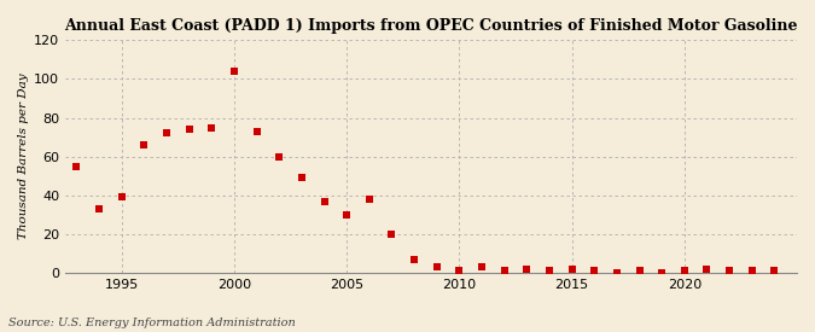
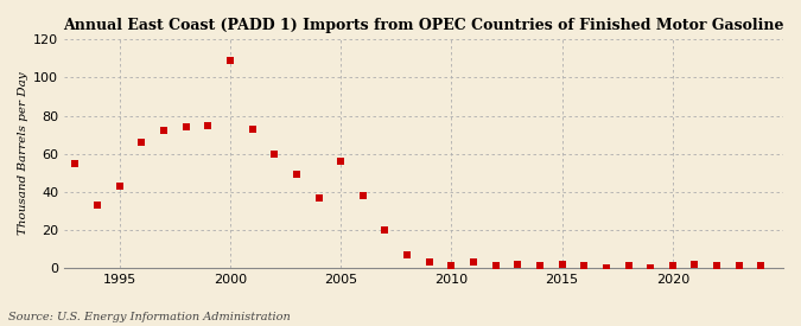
1995: 39 -> 43
2000: 104 -> 109
2005: 30 -> 56
